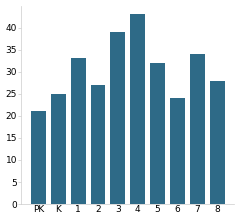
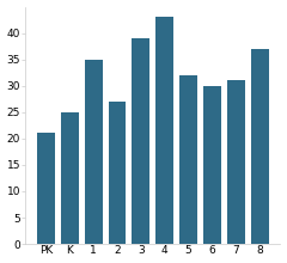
1: 33 -> 35
6: 24 -> 30
7: 34 -> 31
8: 28 -> 37
